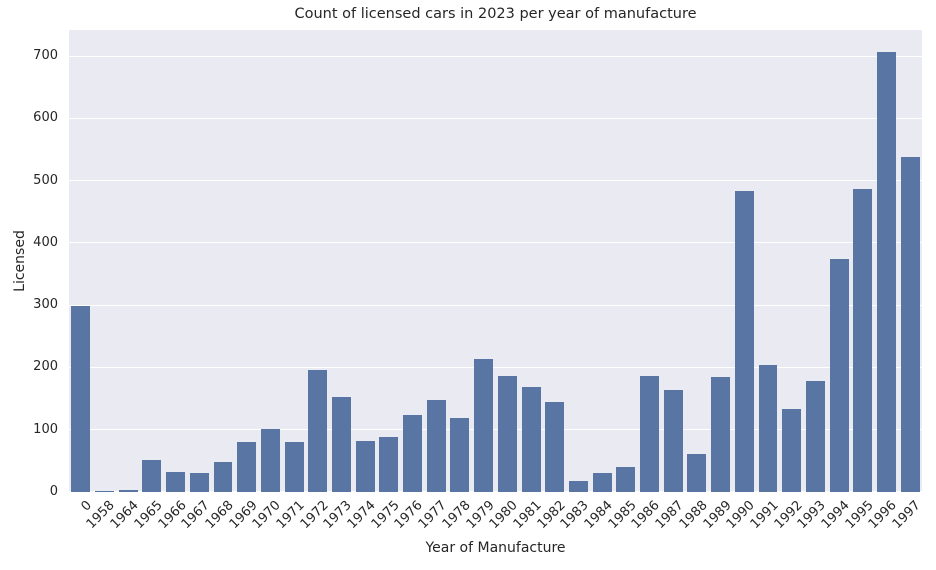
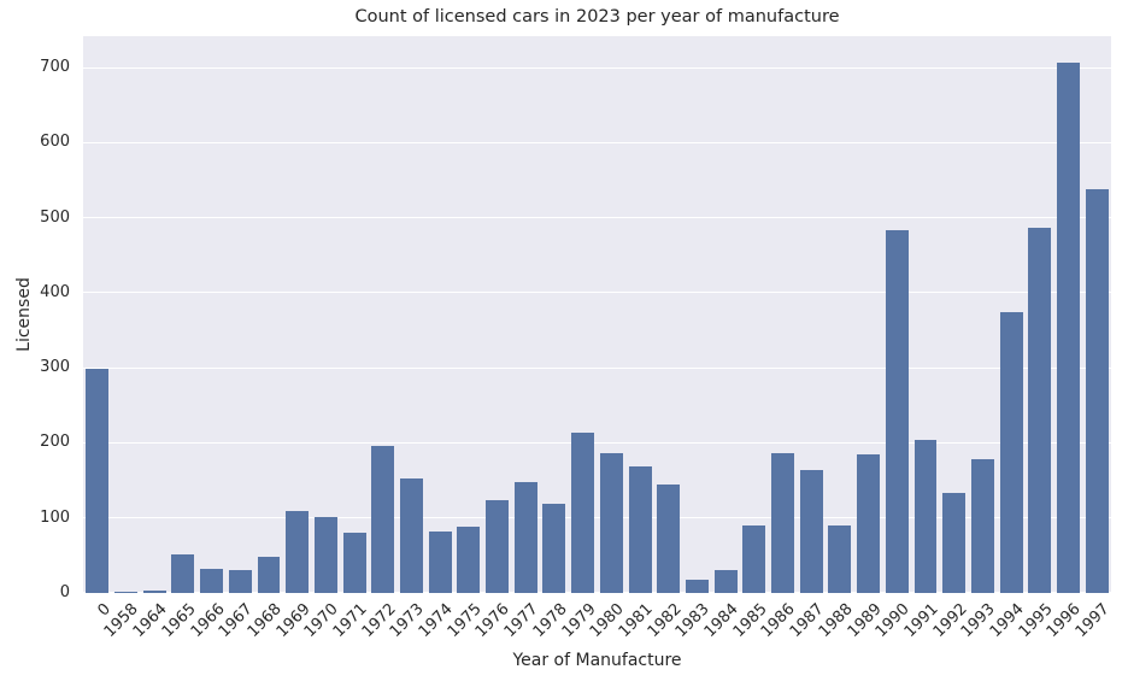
1969: 80 -> 110
1985: 40 -> 90
1988: 60 -> 90
